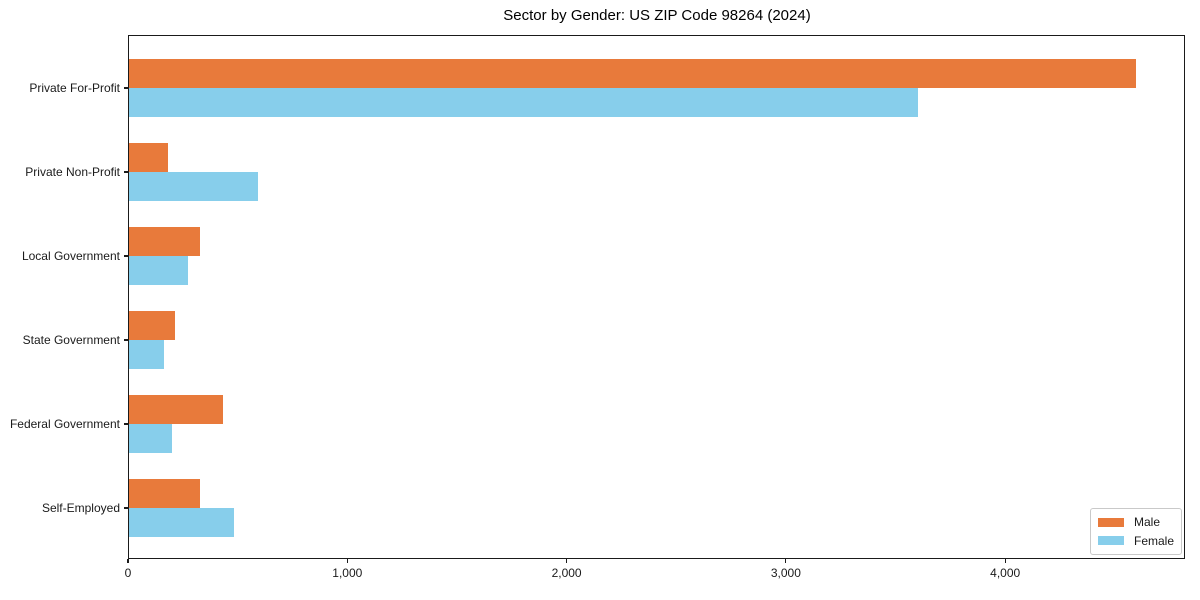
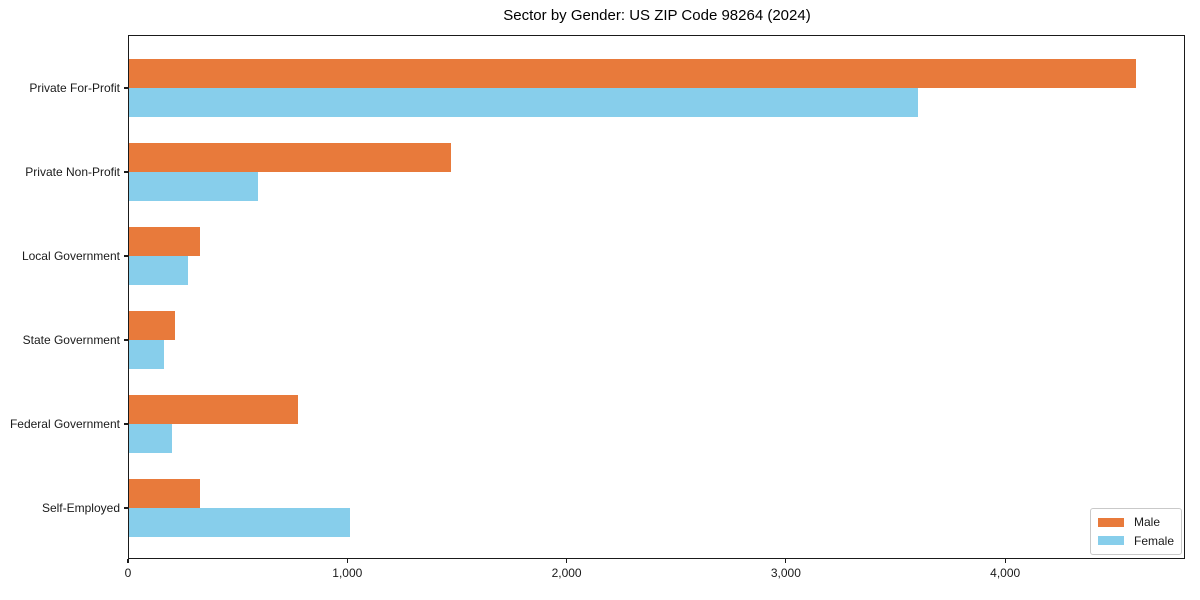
Male/Private Non-Profit: 180 -> 1470
Male/Federal Government: 430 -> 770
Female/Self-Employed: 480 -> 1010
